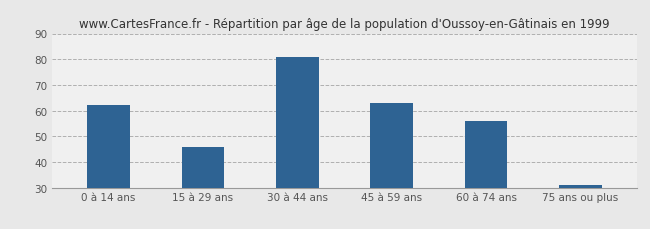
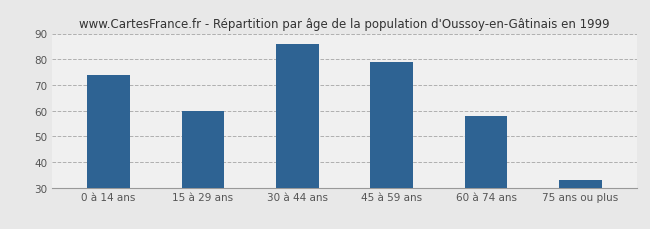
0 à 14 ans: 62 -> 74
15 à 29 ans: 46 -> 60
30 à 44 ans: 81 -> 86
45 à 59 ans: 63 -> 79
60 à 74 ans: 56 -> 58
75 ans ou plus: 31 -> 33
